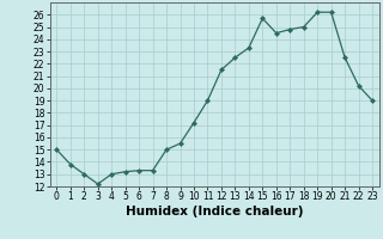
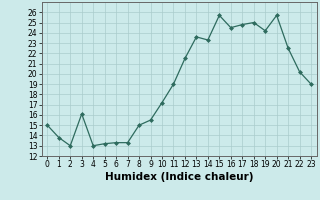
3: 12.2 -> 16.1
13: 22.5 -> 23.6
19: 26.2 -> 24.2
20: 26.2 -> 25.7
